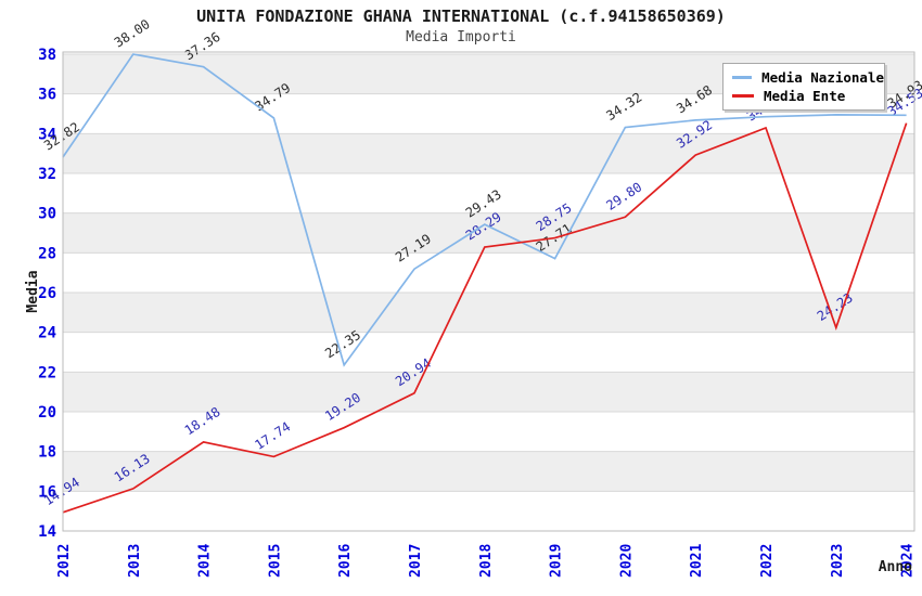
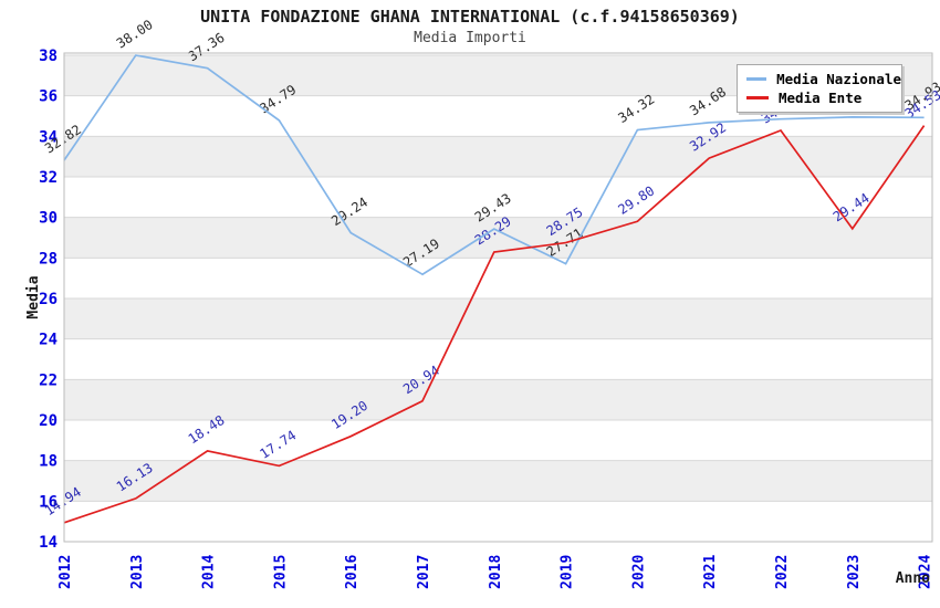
Media Nazionale/2016: 22.35 -> 29.24
Media Ente/2023: 24.23 -> 29.44
